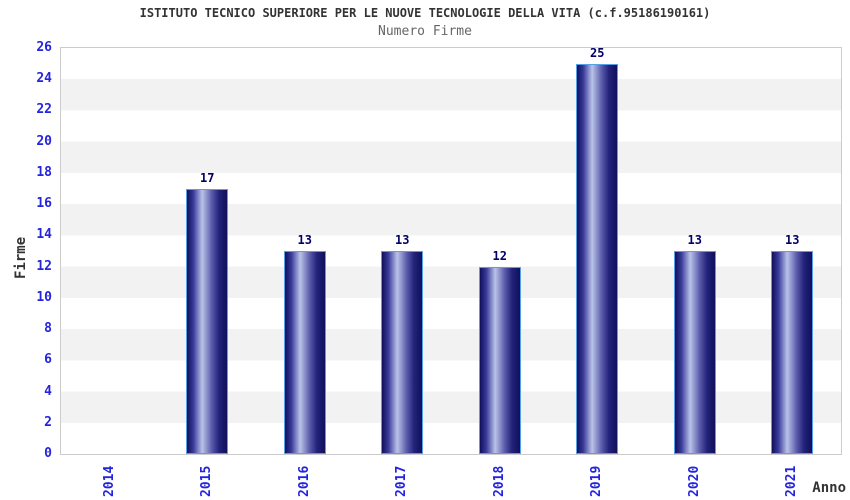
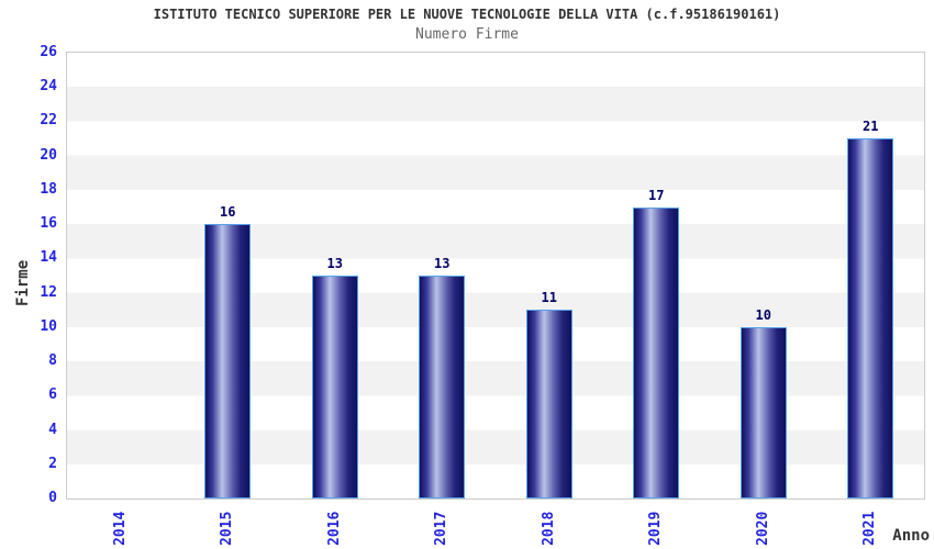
2015: 17 -> 16
2018: 12 -> 11
2019: 25 -> 17
2020: 13 -> 10
2021: 13 -> 21
